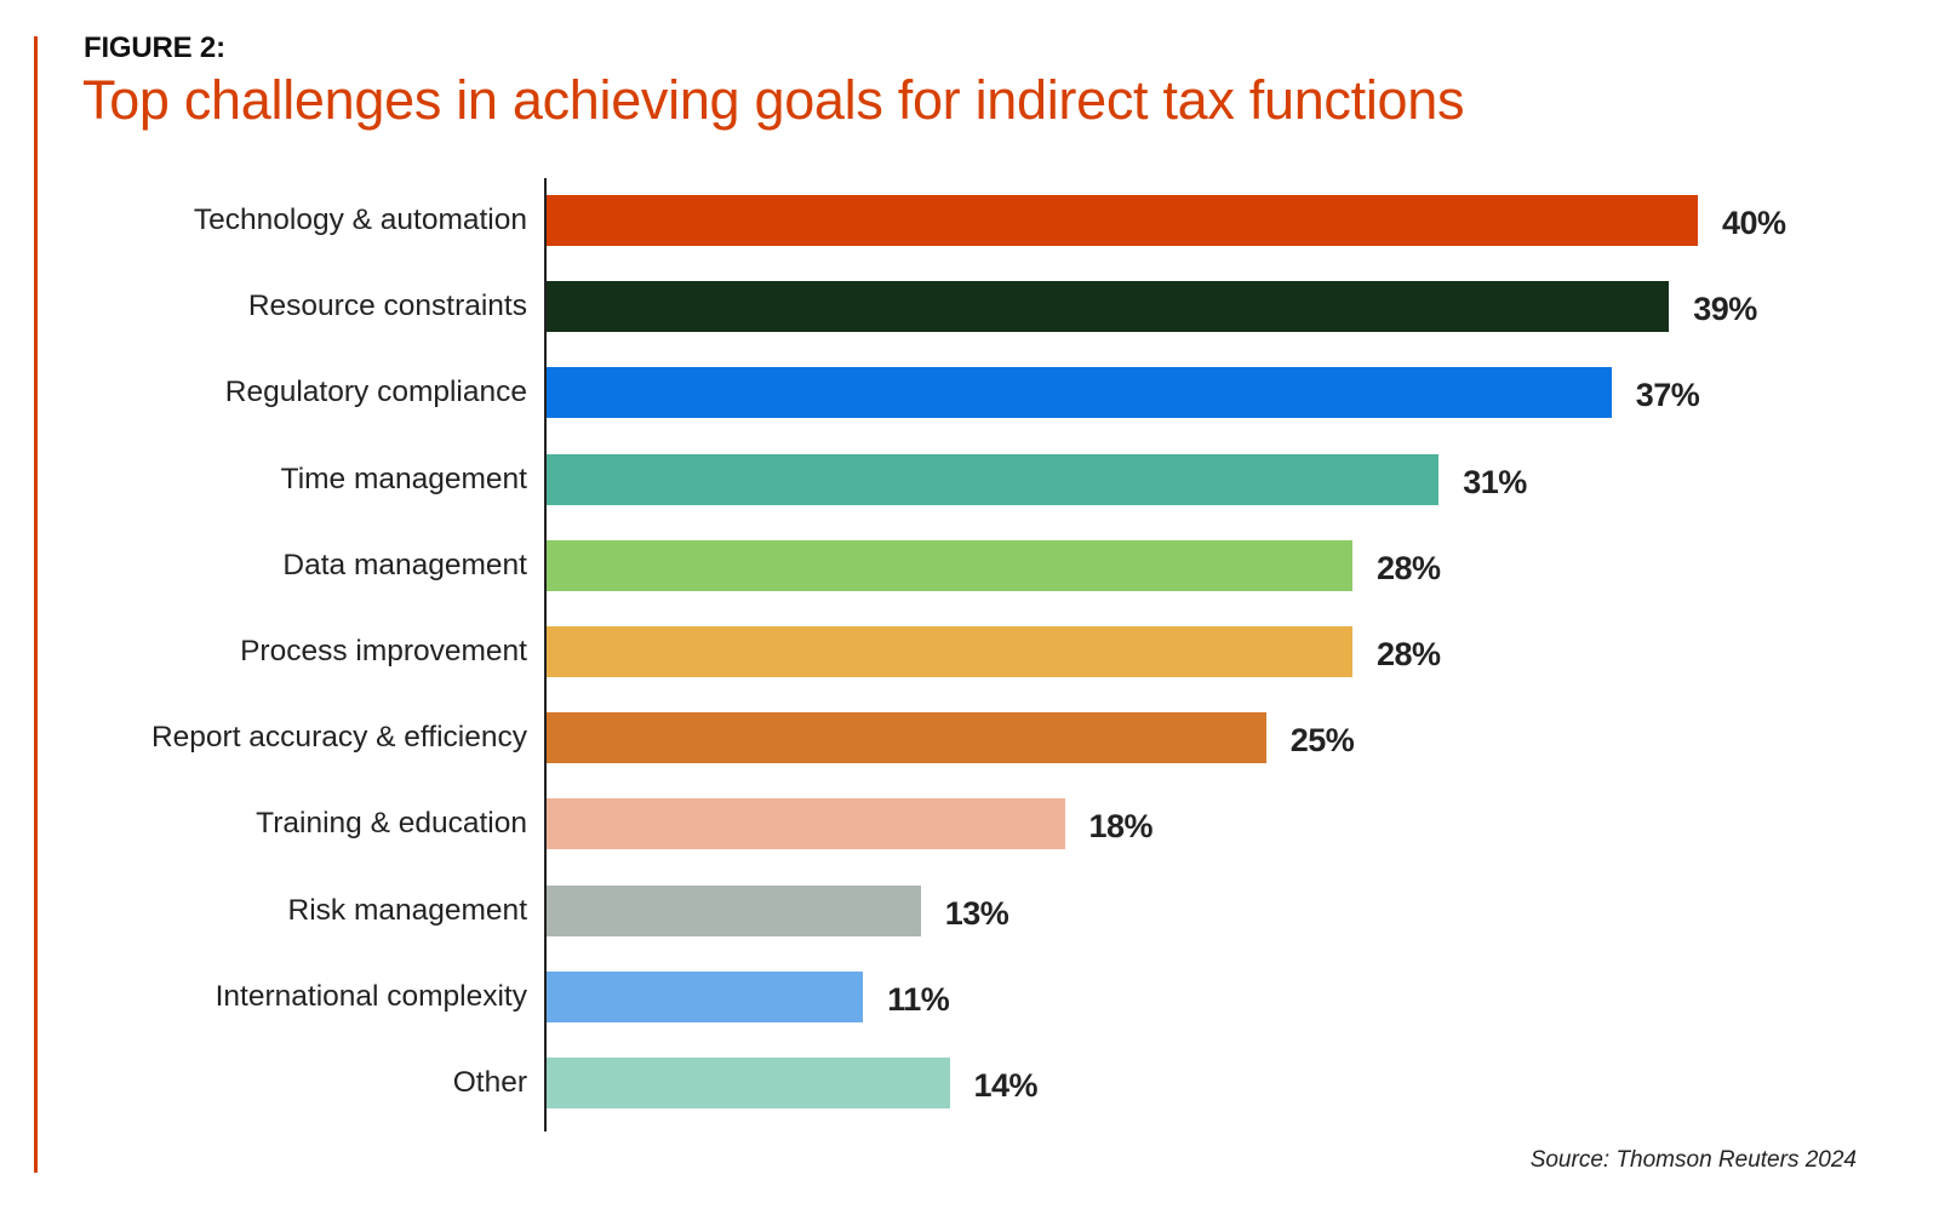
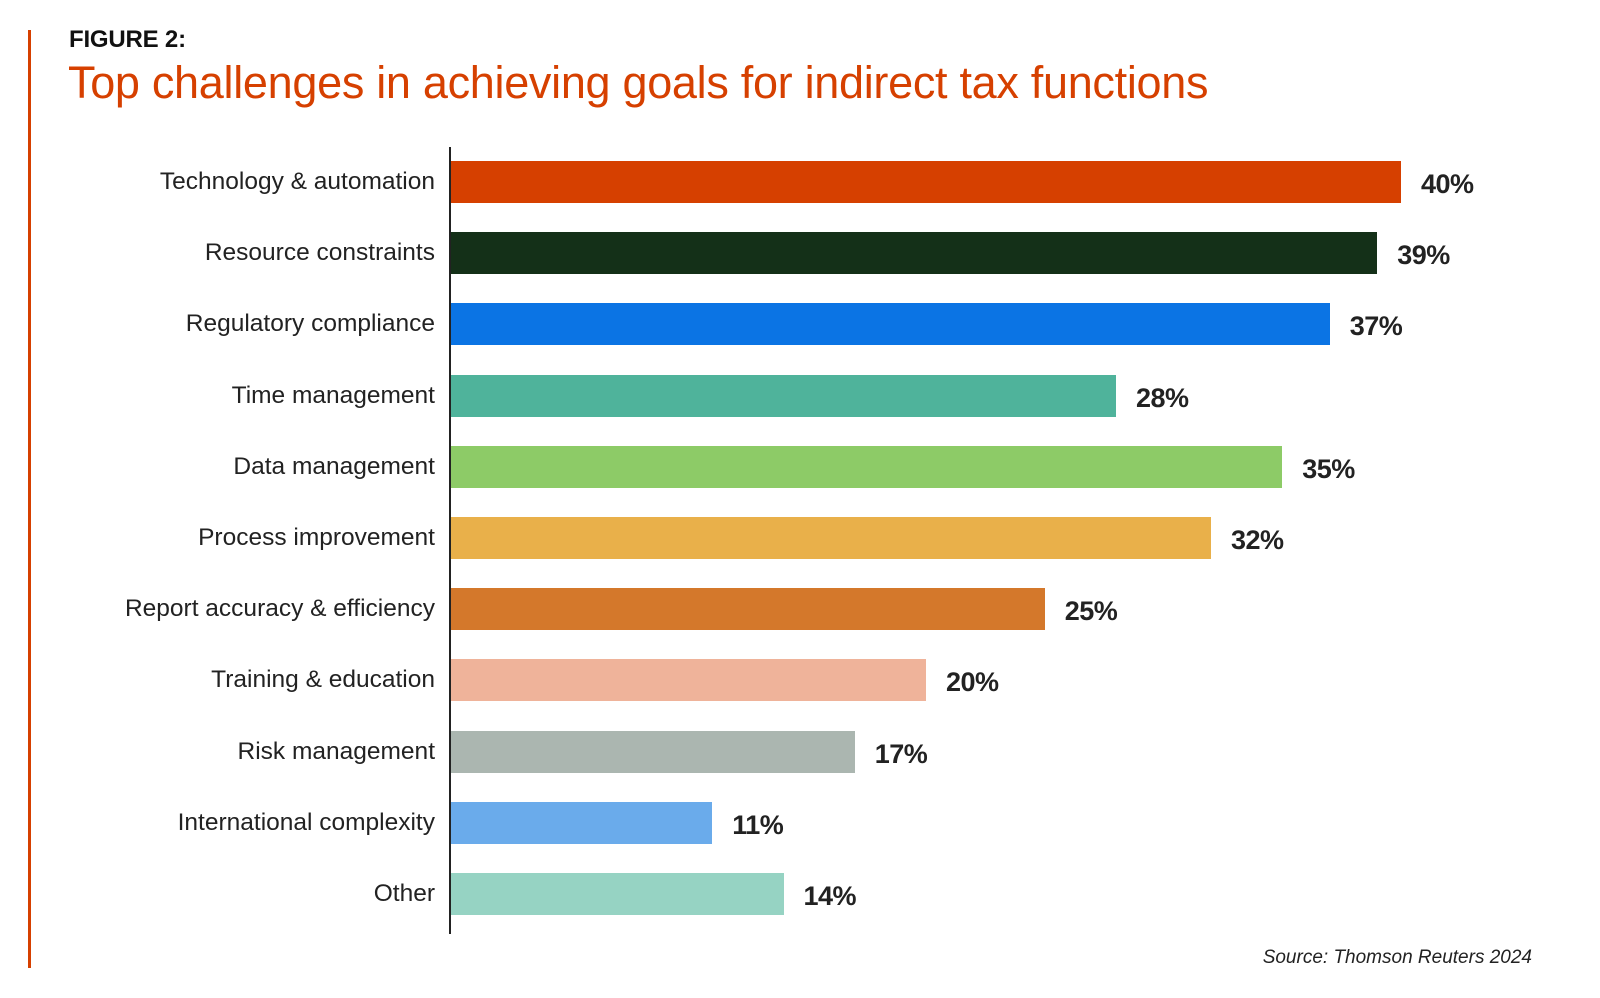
Time management: 31% -> 28%
Data management: 28% -> 35%
Process improvement: 28% -> 32%
Training & education: 18% -> 20%
Risk management: 13% -> 17%
